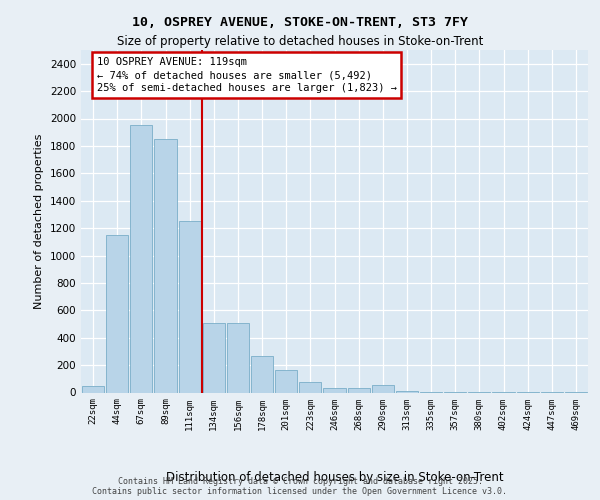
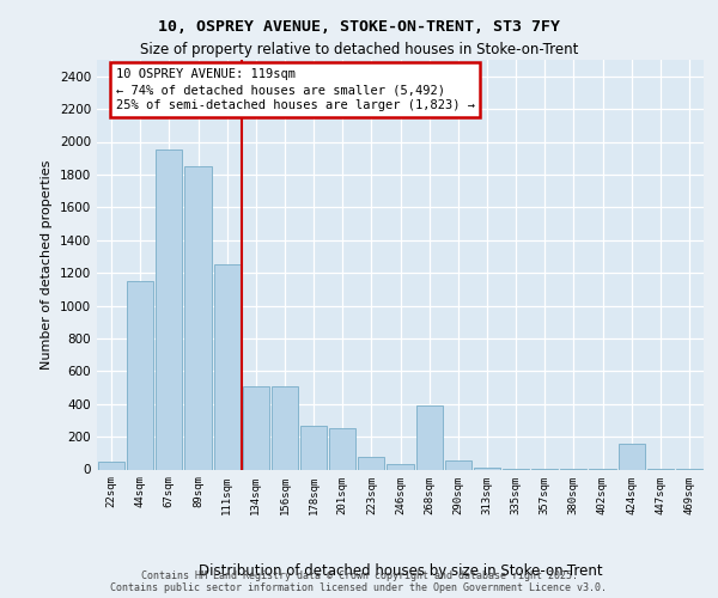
201sqm: 160 -> 250
268sqm: 30 -> 390
424sqm: 0 -> 160
